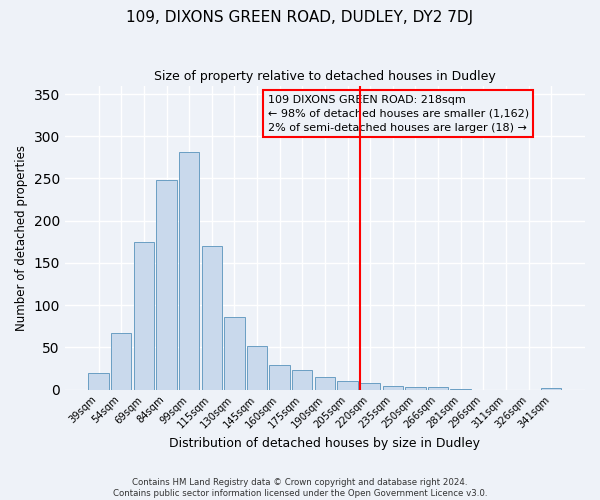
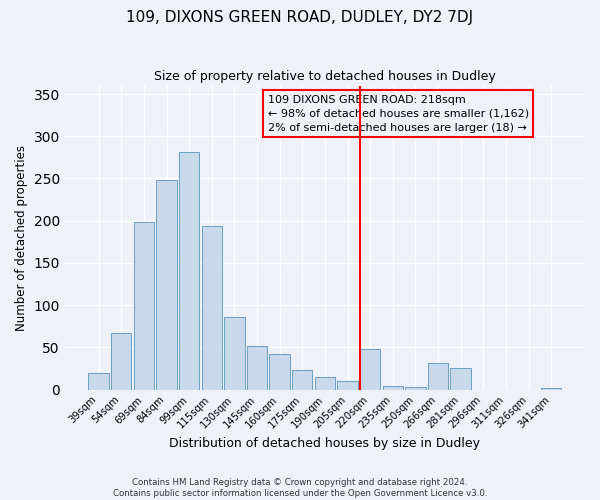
69sqm: 175 -> 198
115sqm: 170 -> 194
160sqm: 29 -> 42
220sqm: 8 -> 48
266sqm: 3 -> 32
281sqm: 1 -> 26
